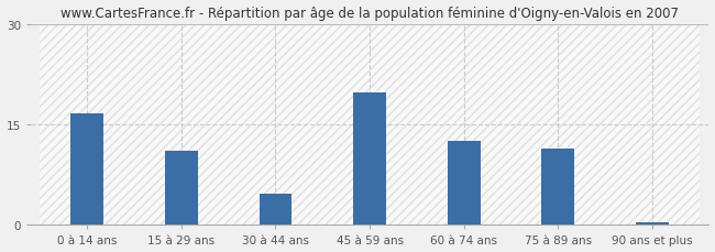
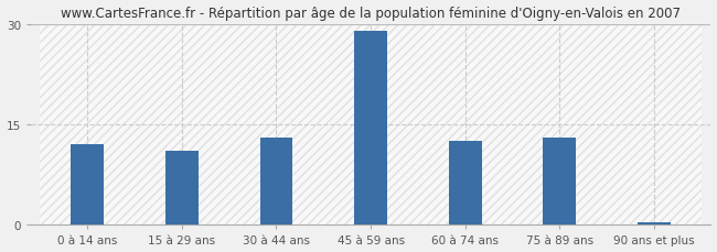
0 à 14 ans: 16.6 -> 12.0
30 à 44 ans: 4.6 -> 13.0
45 à 59 ans: 19.8 -> 29.0
75 à 89 ans: 11.4 -> 13.0
